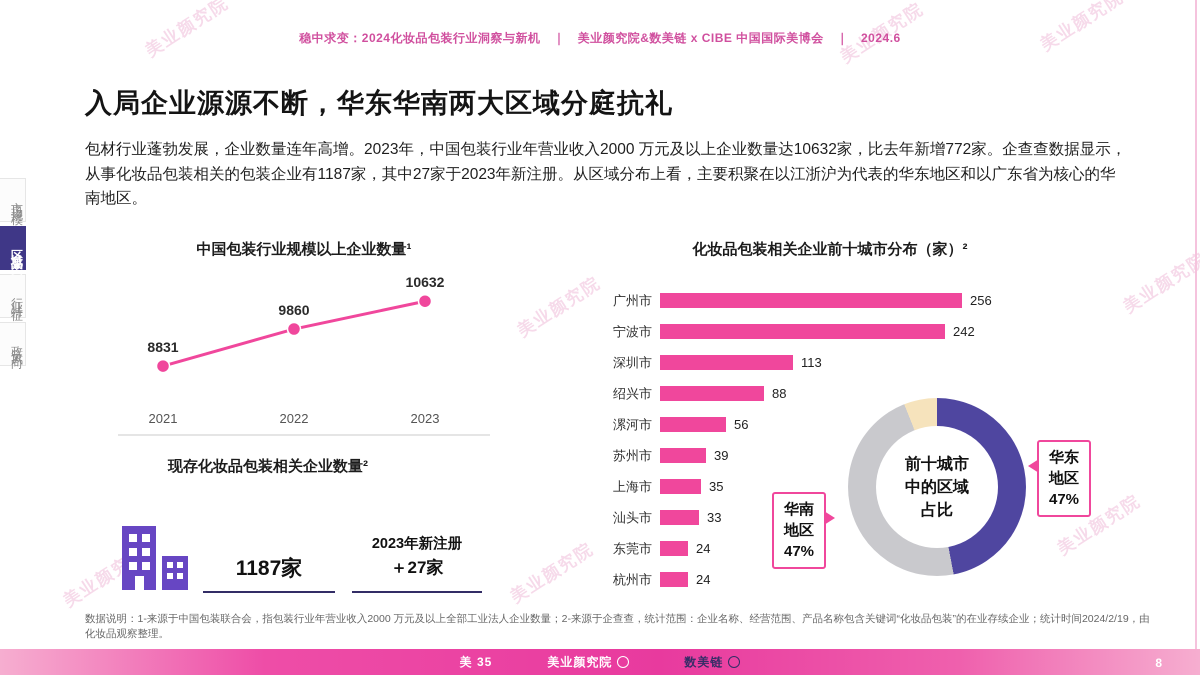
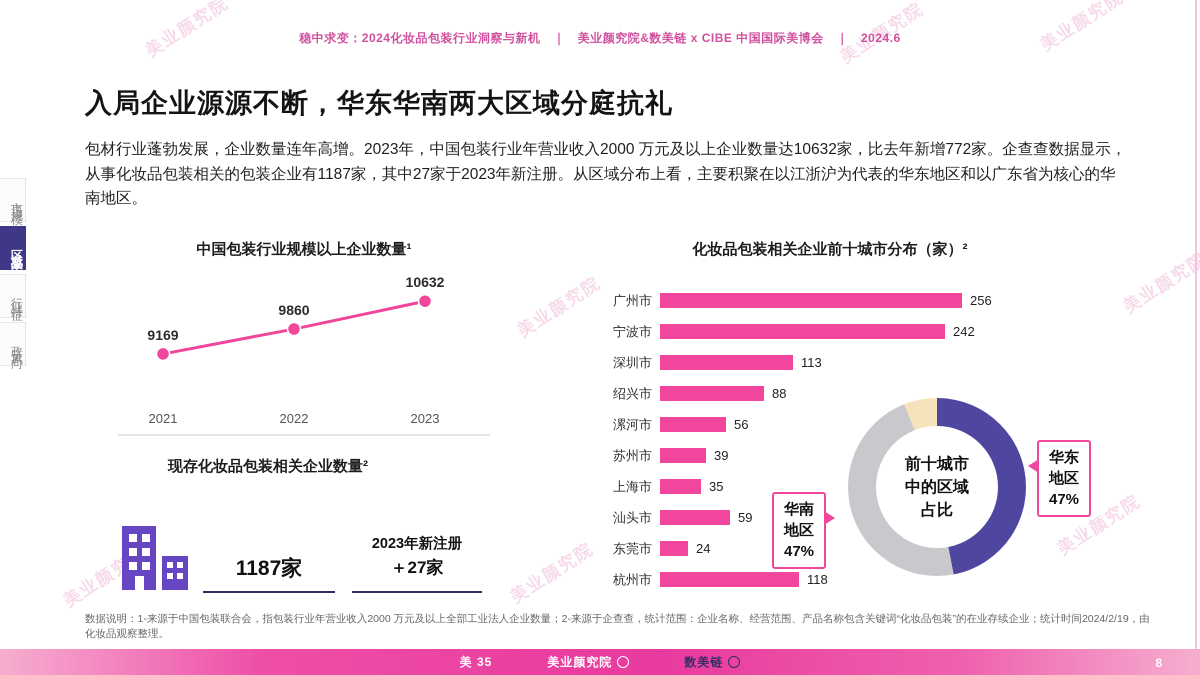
中国包装行业规模以上企业数量¹/2021: 8831 -> 9169
化妆品包装相关企业前十城市分布（家）²/汕头市: 33 -> 59
化妆品包装相关企业前十城市分布（家）²/杭州市: 24 -> 118
